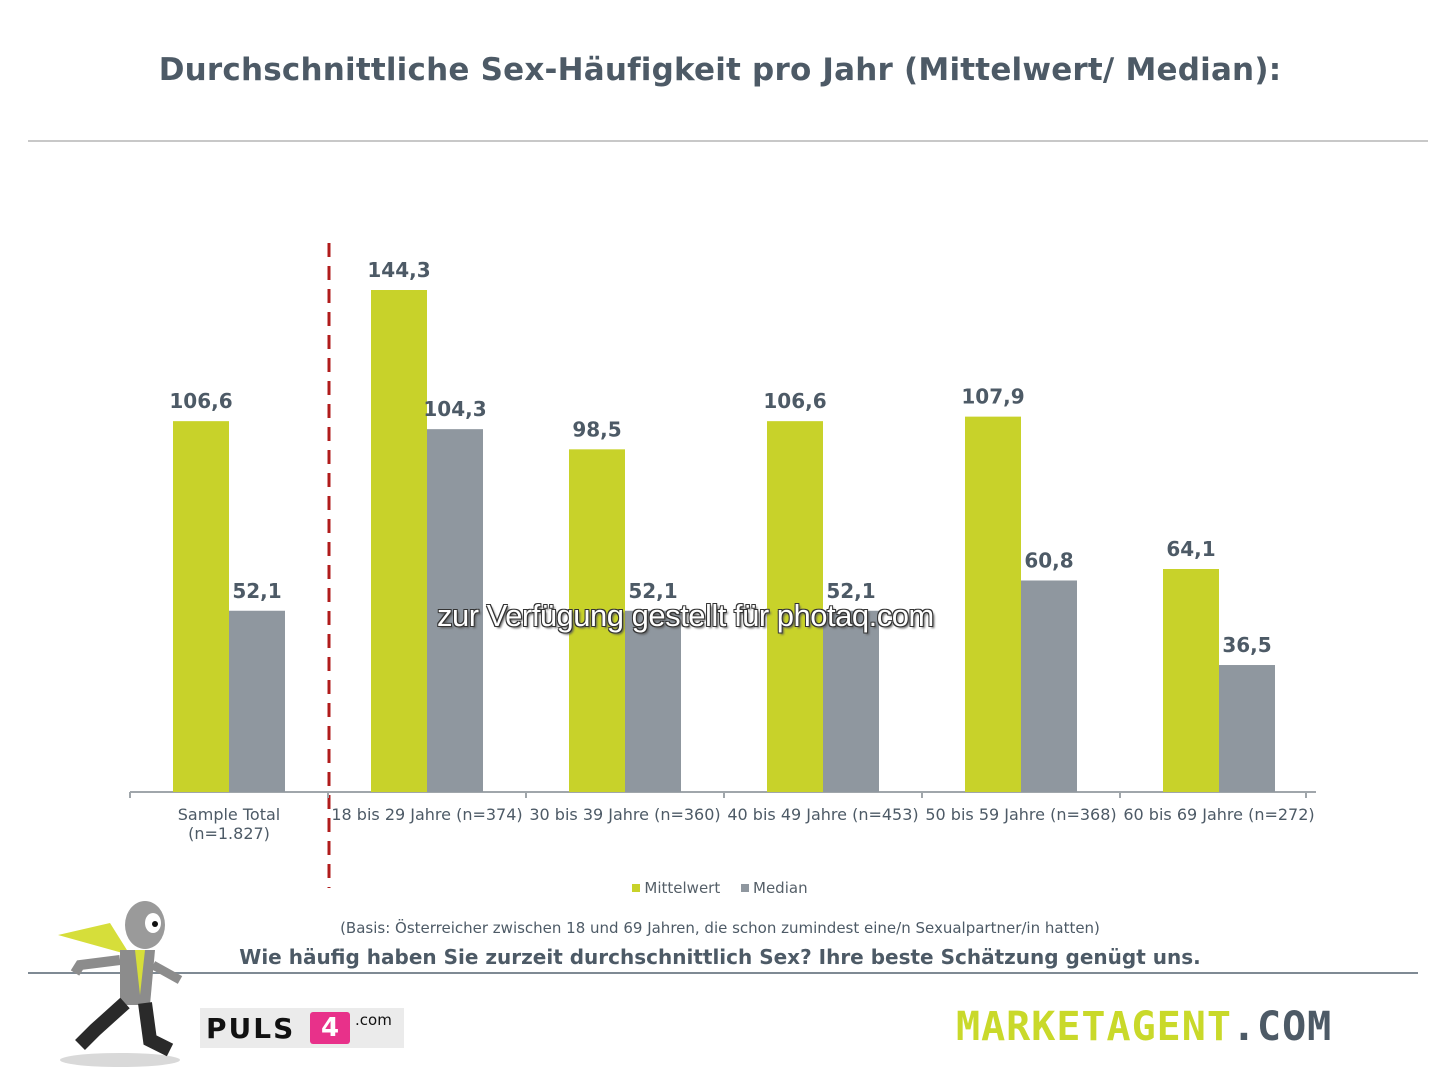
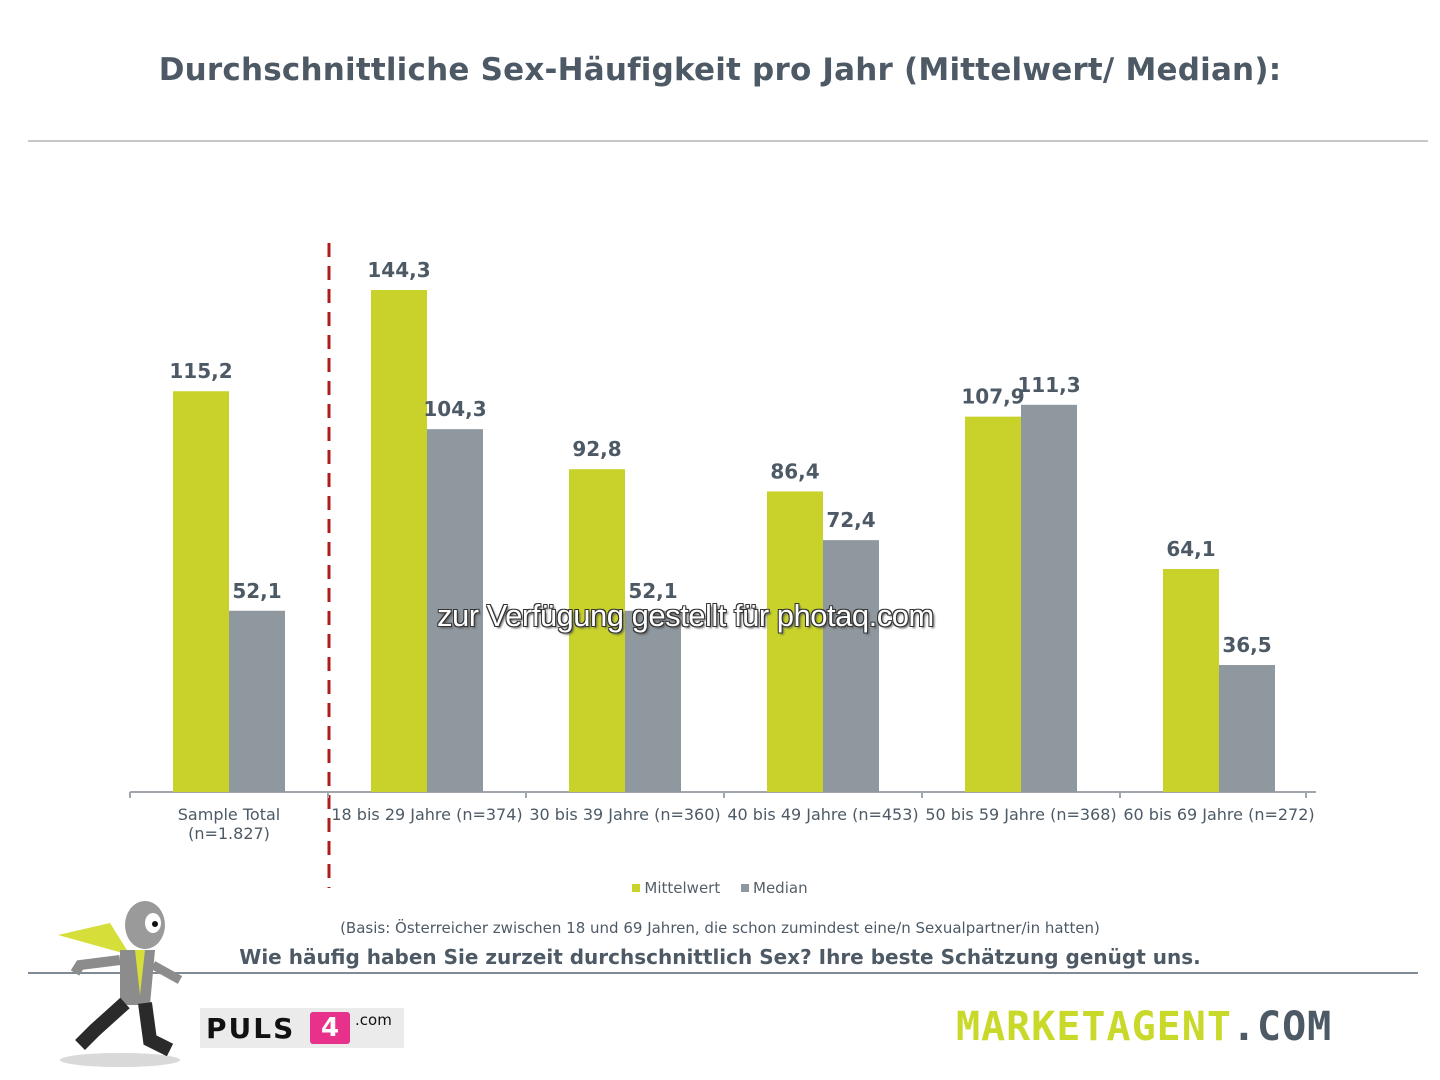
Mittelwert/Sample Total (n=1.827): 106,6 -> 115,2
Mittelwert/30 bis 39 Jahre (n=360): 98,5 -> 92,8
Mittelwert/40 bis 49 Jahre (n=453): 106,6 -> 86,4
Median/40 bis 49 Jahre (n=453): 52,1 -> 72,4
Median/50 bis 59 Jahre (n=368): 60,8 -> 111,3
